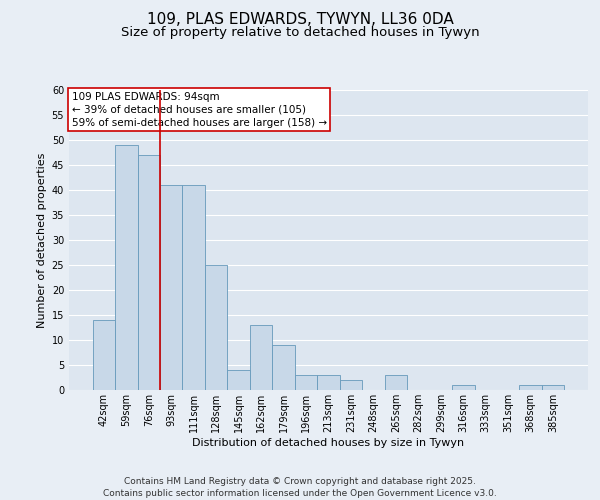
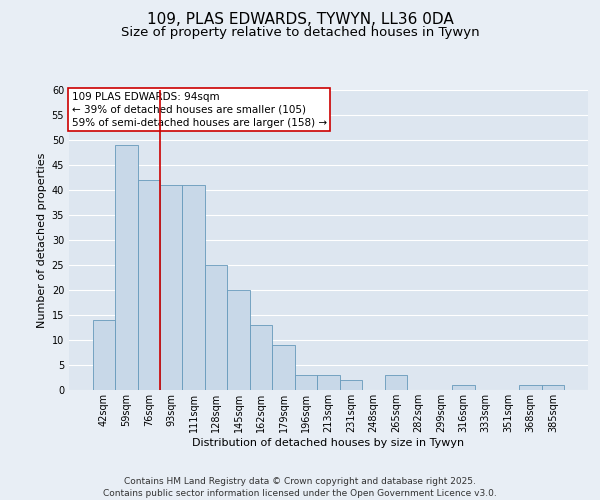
76sqm: 47 -> 42
145sqm: 4 -> 20
